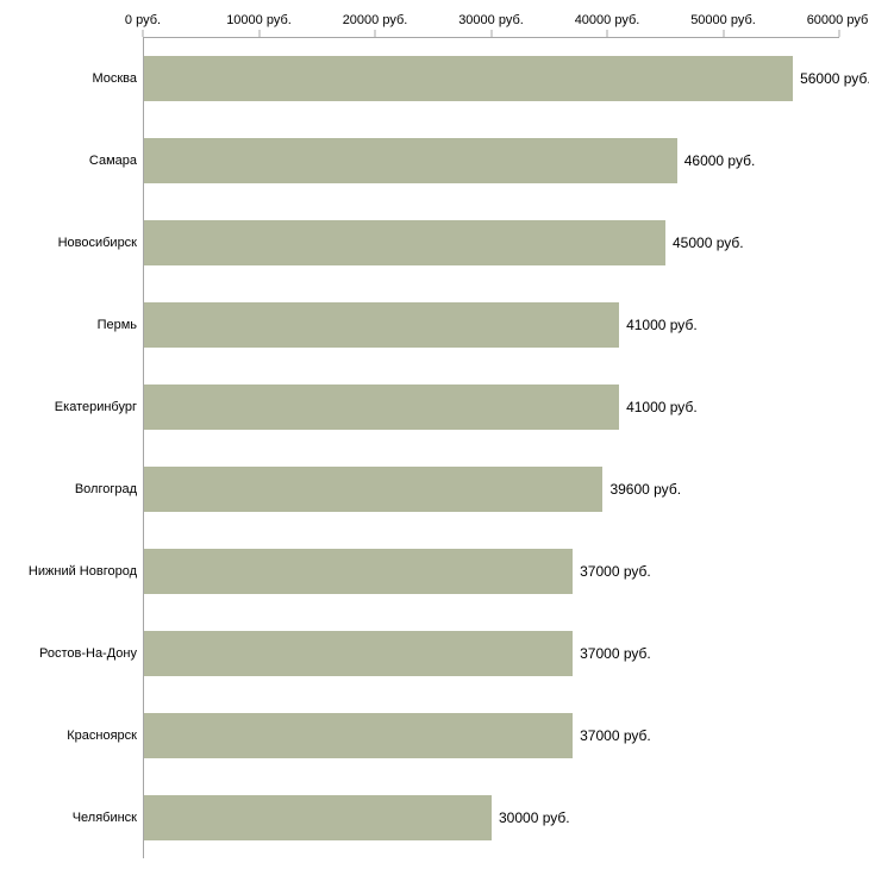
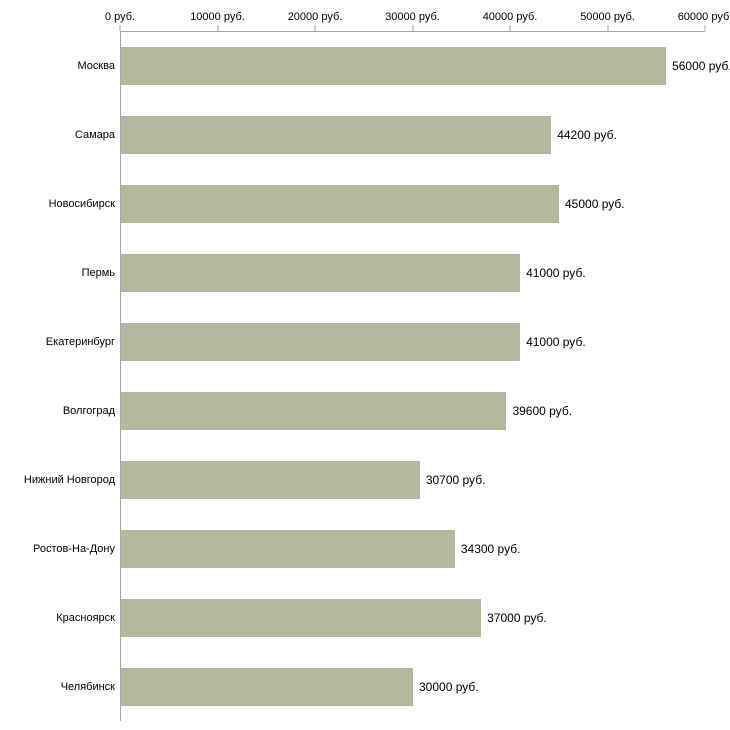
Самара: 46000 -> 44200
Нижний Новгород: 37000 -> 30700
Ростов-На-Дону: 37000 -> 34300
